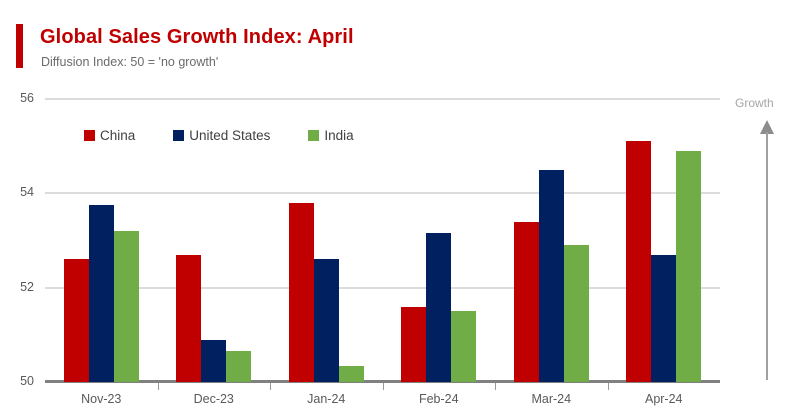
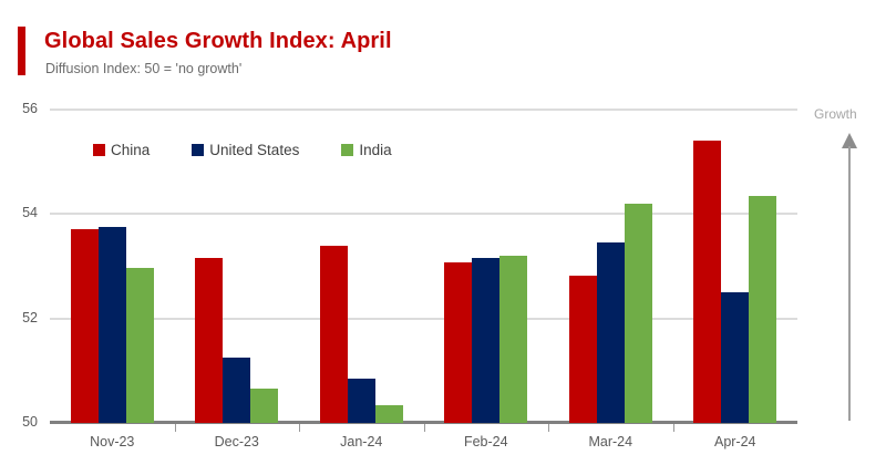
China/Nov-23: 52.6 -> 53.7
India/Nov-23: 53.2 -> 53.0
China/Dec-23: 52.7 -> 53.1
United States/Dec-23: 50.9 -> 51.2
China/Jan-24: 53.8 -> 53.4
United States/Jan-24: 52.6 -> 50.9
China/Feb-24: 51.6 -> 53.1
India/Feb-24: 51.5 -> 53.2
China/Mar-24: 53.4 -> 52.8
United States/Mar-24: 54.5 -> 53.5
India/Mar-24: 52.9 -> 54.2
China/Apr-24: 55.1 -> 55.4
United States/Apr-24: 52.7 -> 52.5
India/Apr-24: 54.9 -> 54.4
